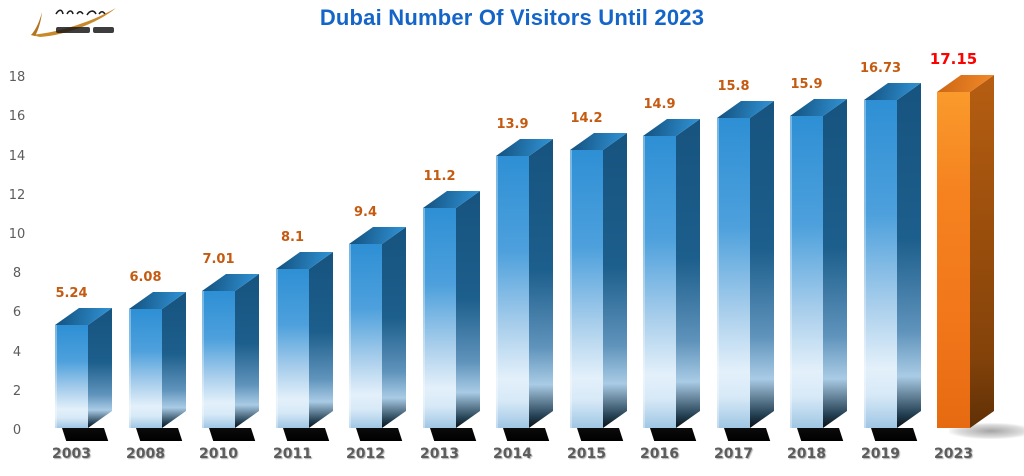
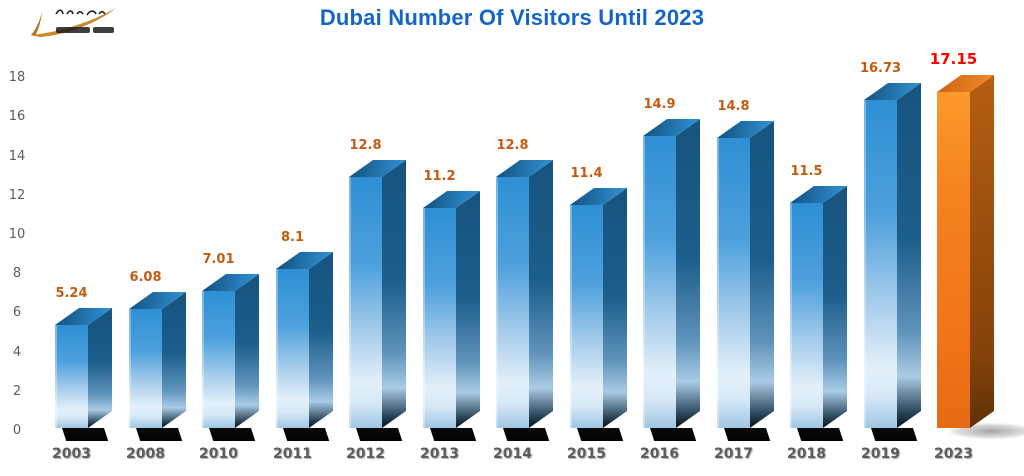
2012: 9.4 -> 12.8
2014: 13.9 -> 12.8
2015: 14.2 -> 11.4
2017: 15.8 -> 14.8
2018: 15.9 -> 11.5
